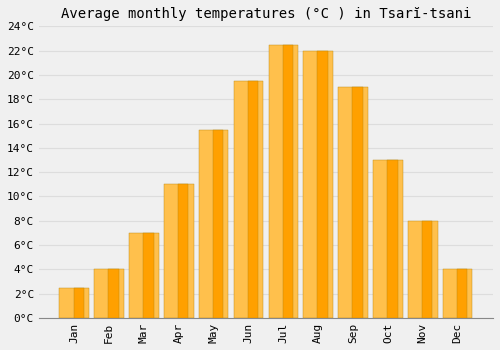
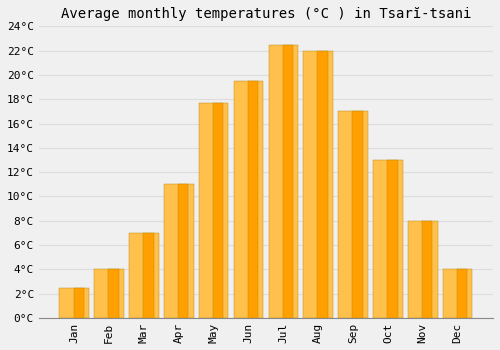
May: 15.5°C -> 17.7°C
Sep: 19.0°C -> 17.0°C
